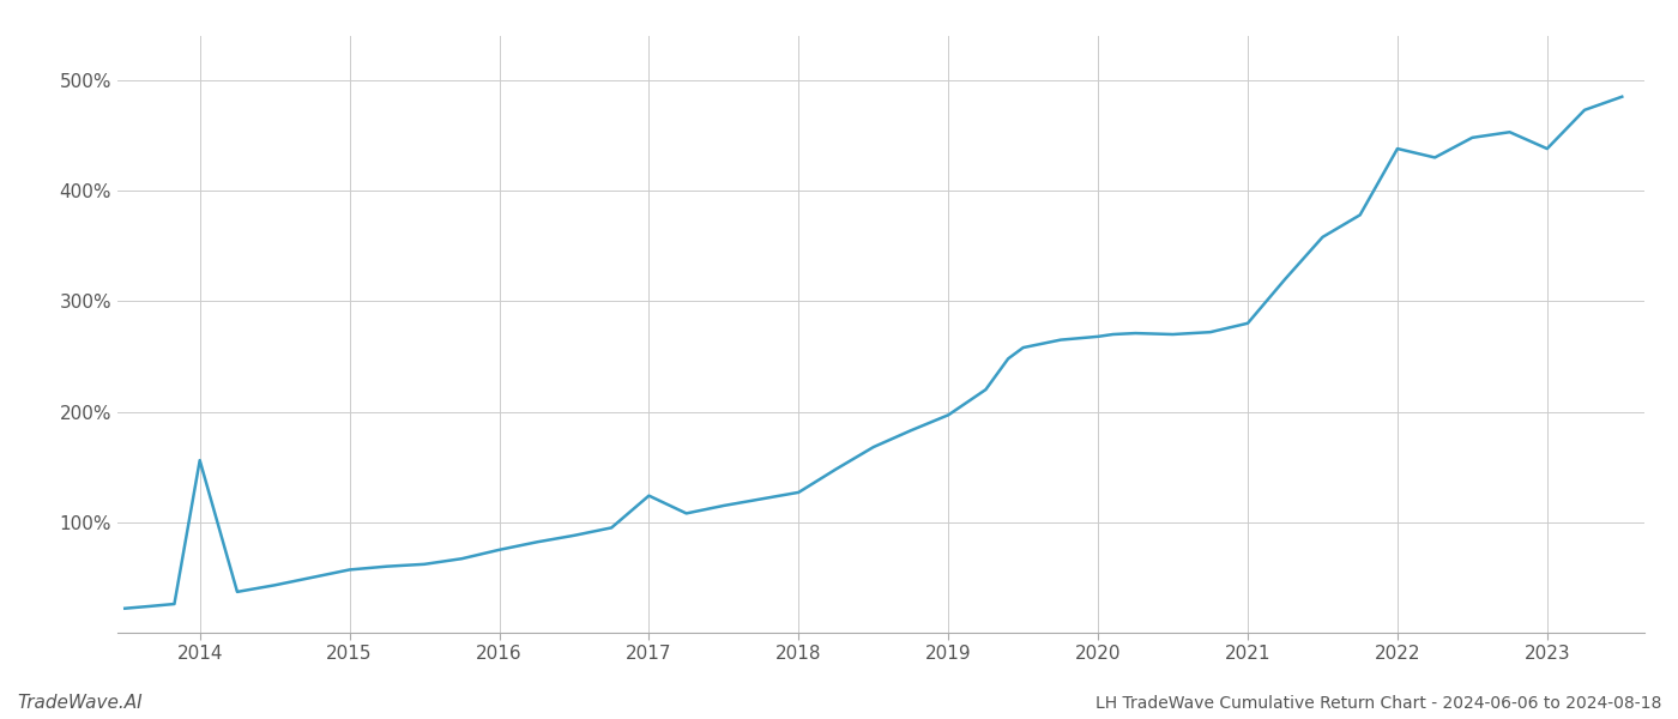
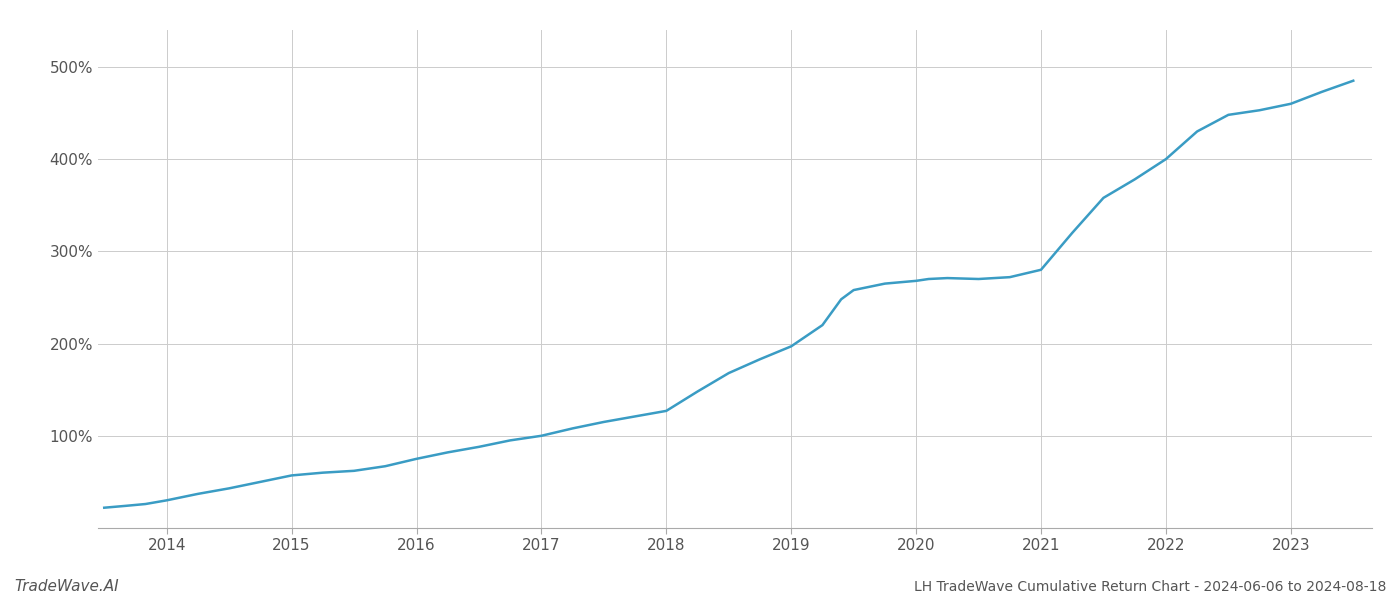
2014: 156% -> 30%
2017: 124% -> 100%
2022: 438% -> 400%
2023: 438% -> 460%
